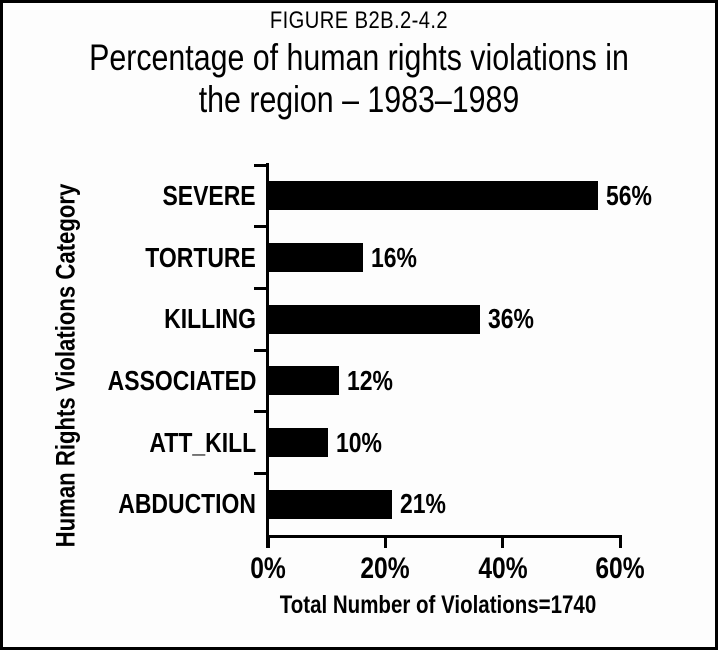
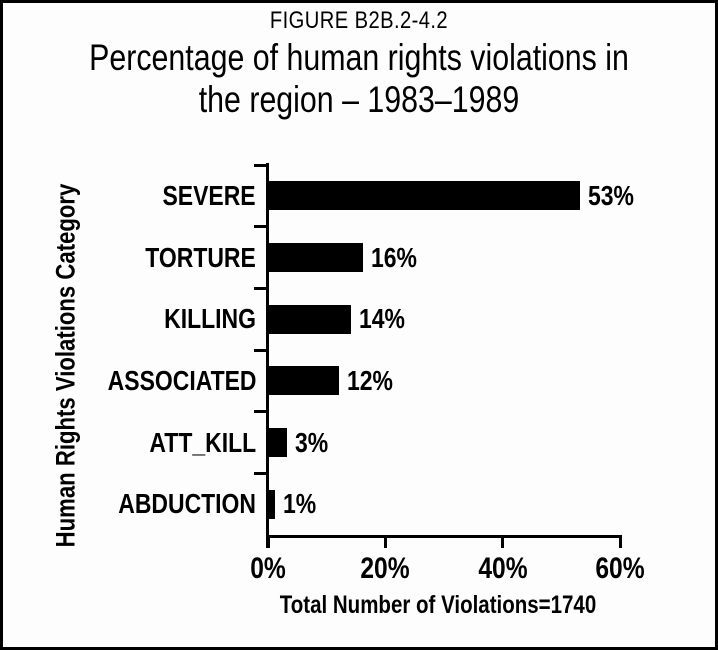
SEVERE: 56% -> 53%
KILLING: 36% -> 14%
ATT_KILL: 10% -> 3%
ABDUCTION: 21% -> 1%
